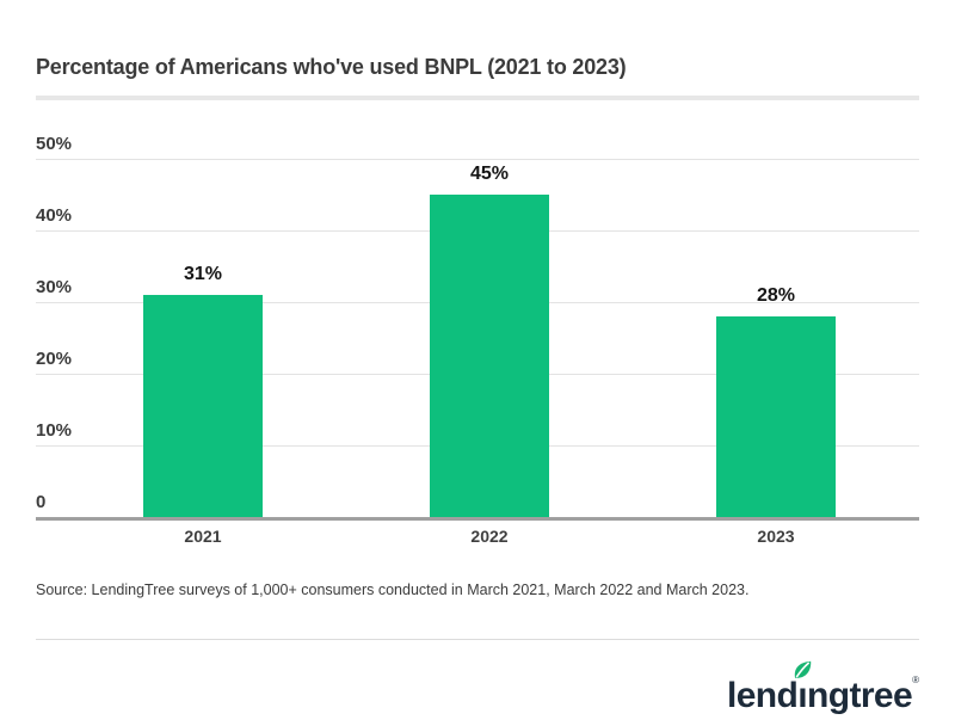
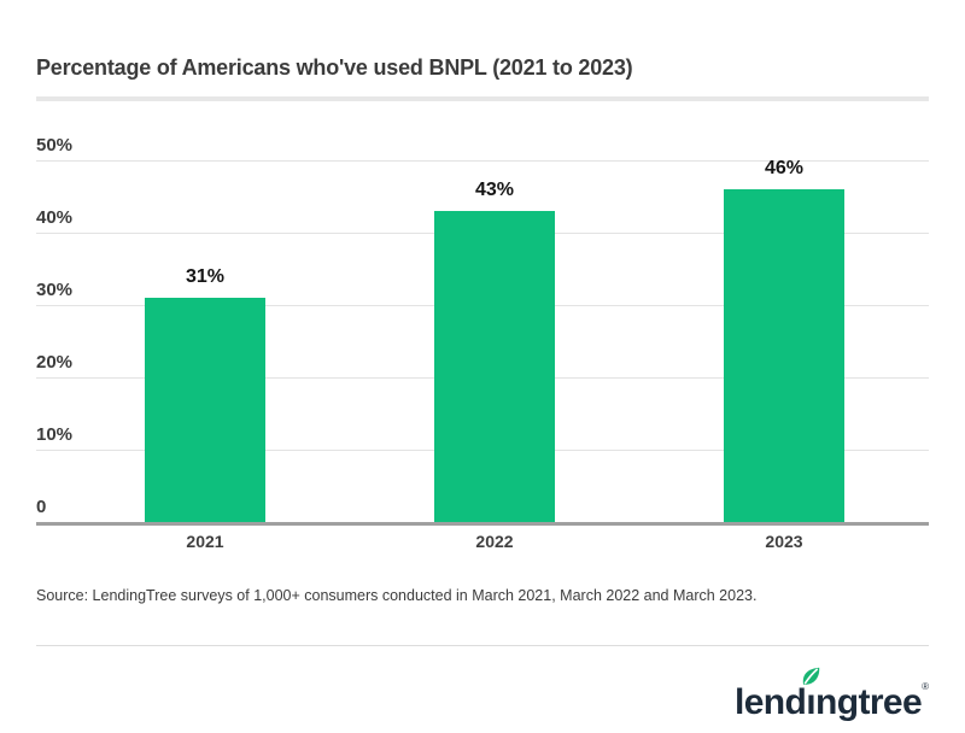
2022: 45% -> 43%
2023: 28% -> 46%
